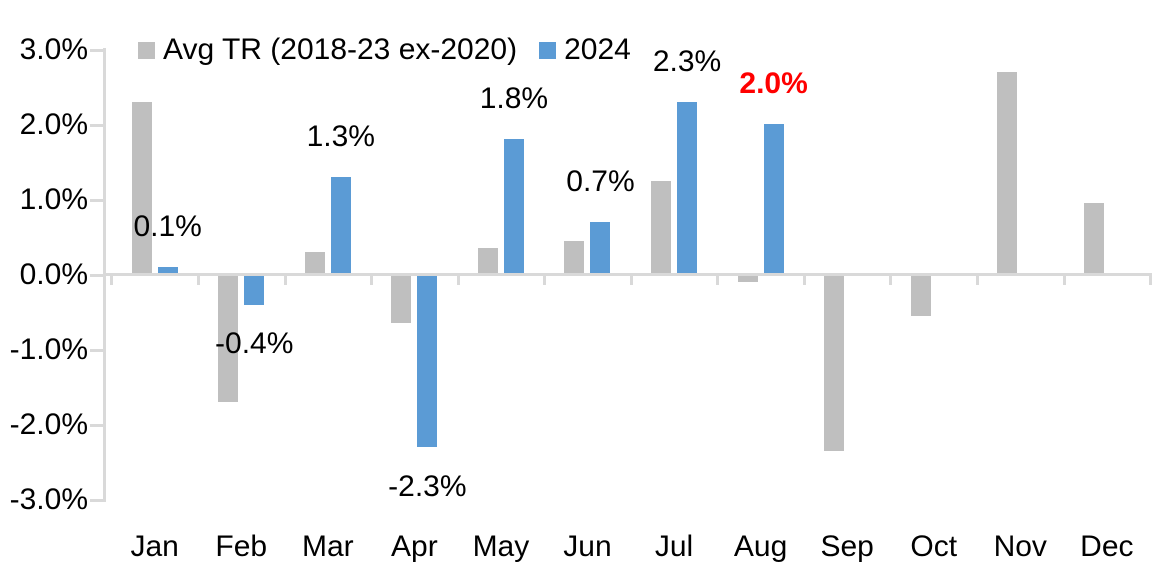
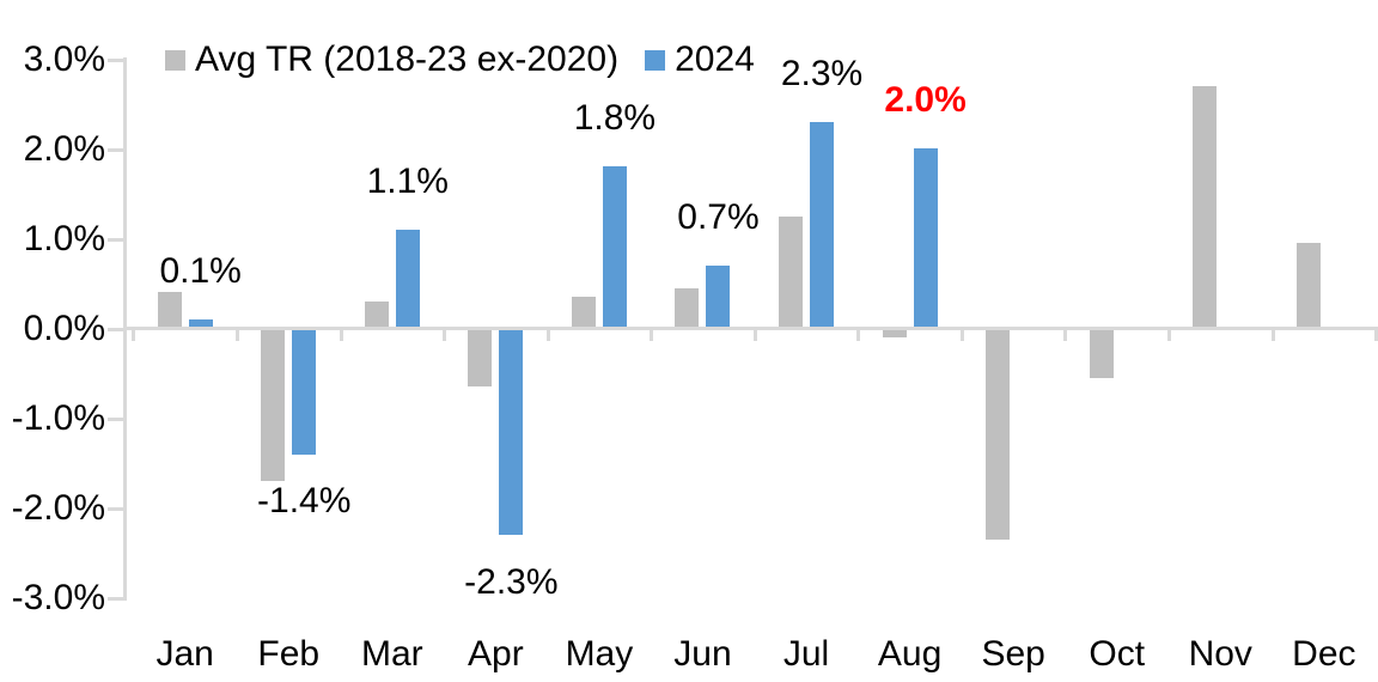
Avg TR (2018-23 ex-2020)/Jan: 2.3% -> 0.4%
2024/Feb: -0.4% -> -1.4%
2024/Mar: 1.3% -> 1.1%
